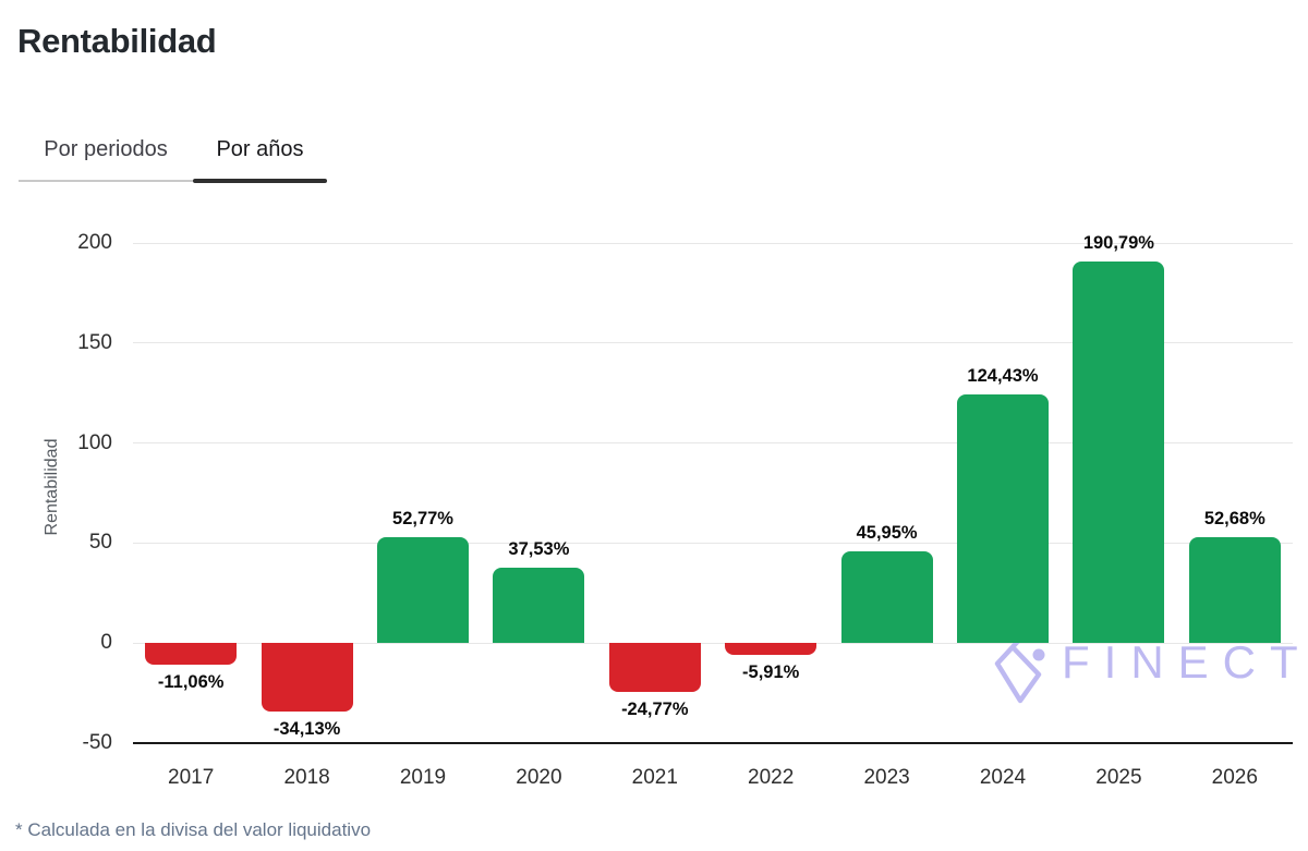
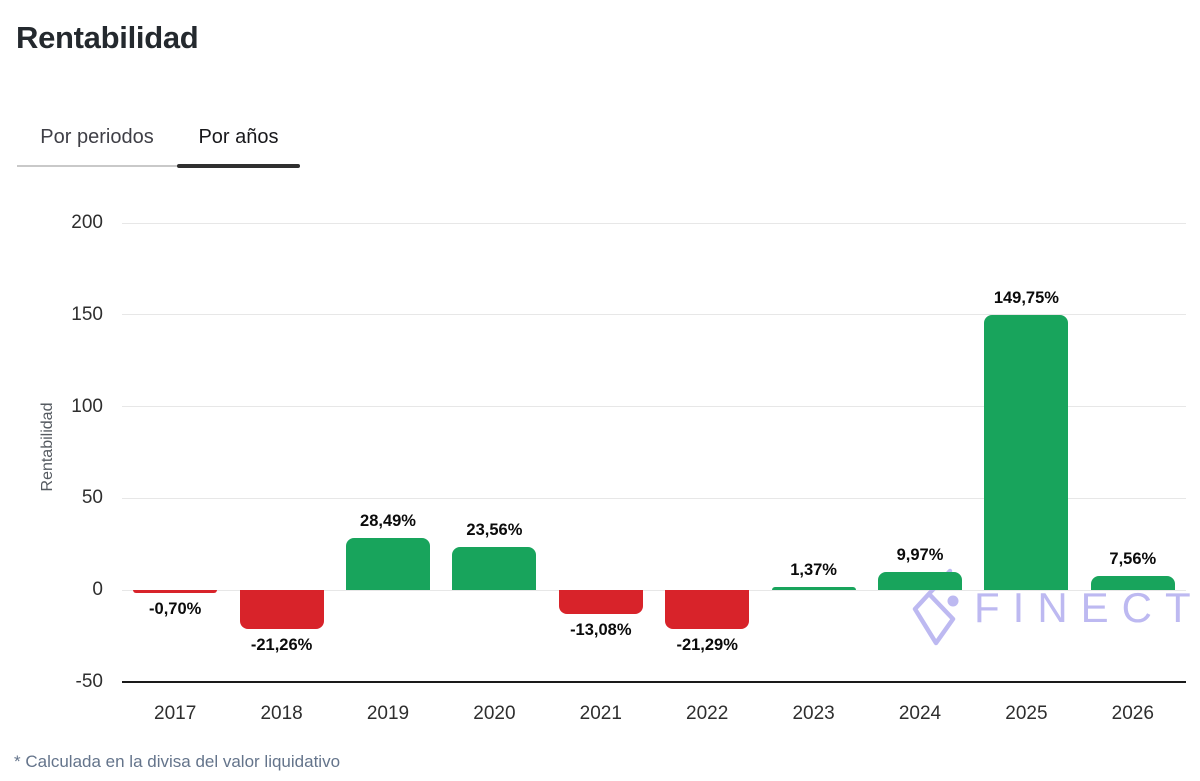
2017: -11,06% -> -0,70%
2018: -34,13% -> -21,26%
2019: 52,77% -> 28,49%
2020: 37,53% -> 23,56%
2021: -24,77% -> -13,08%
2022: -5,91% -> -21,29%
2023: 45,95% -> 1,37%
2024: 124,43% -> 9,97%
2025: 190,79% -> 149,75%
2026: 52,68% -> 7,56%
